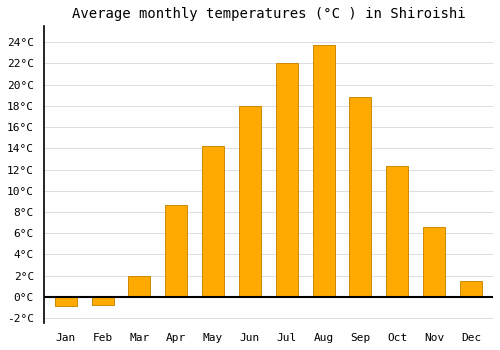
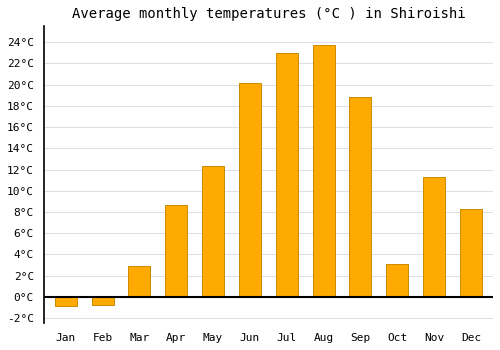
Mar: 2.0°C -> 2.9°C
May: 14.2°C -> 12.3°C
Jun: 18.0°C -> 20.2°C
Jul: 22.0°C -> 23.0°C
Oct: 12.3°C -> 3.1°C
Nov: 6.6°C -> 11.3°C
Dec: 1.5°C -> 8.3°C
